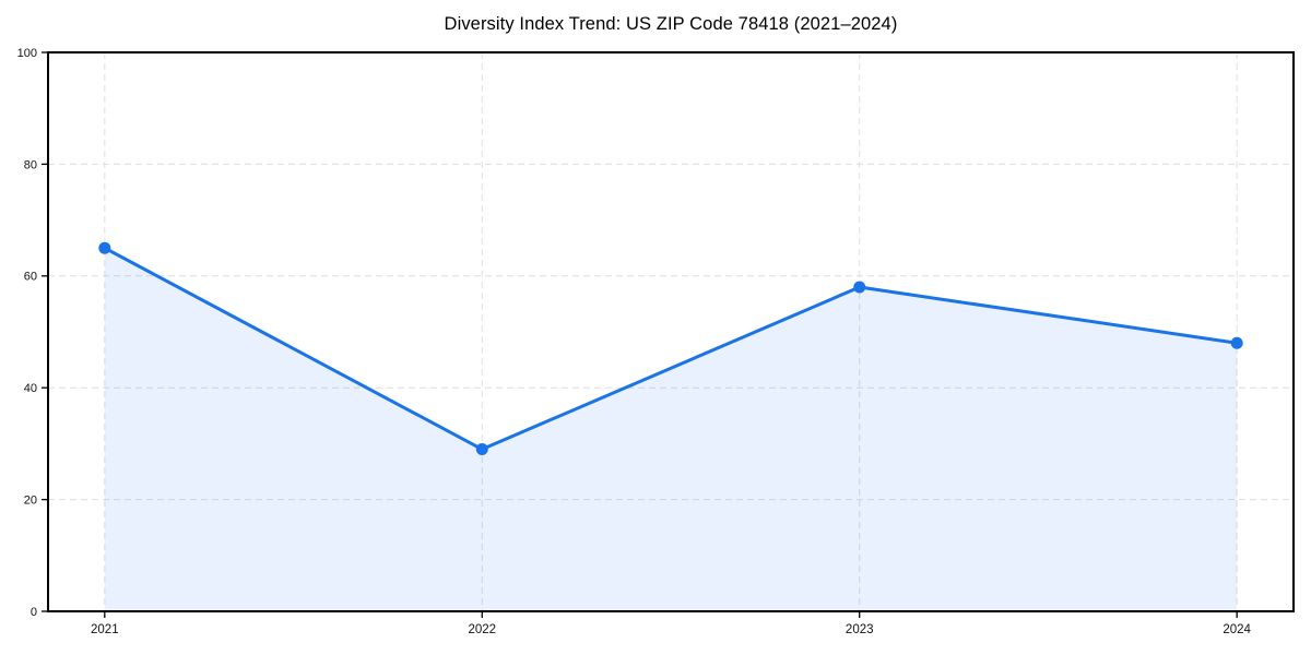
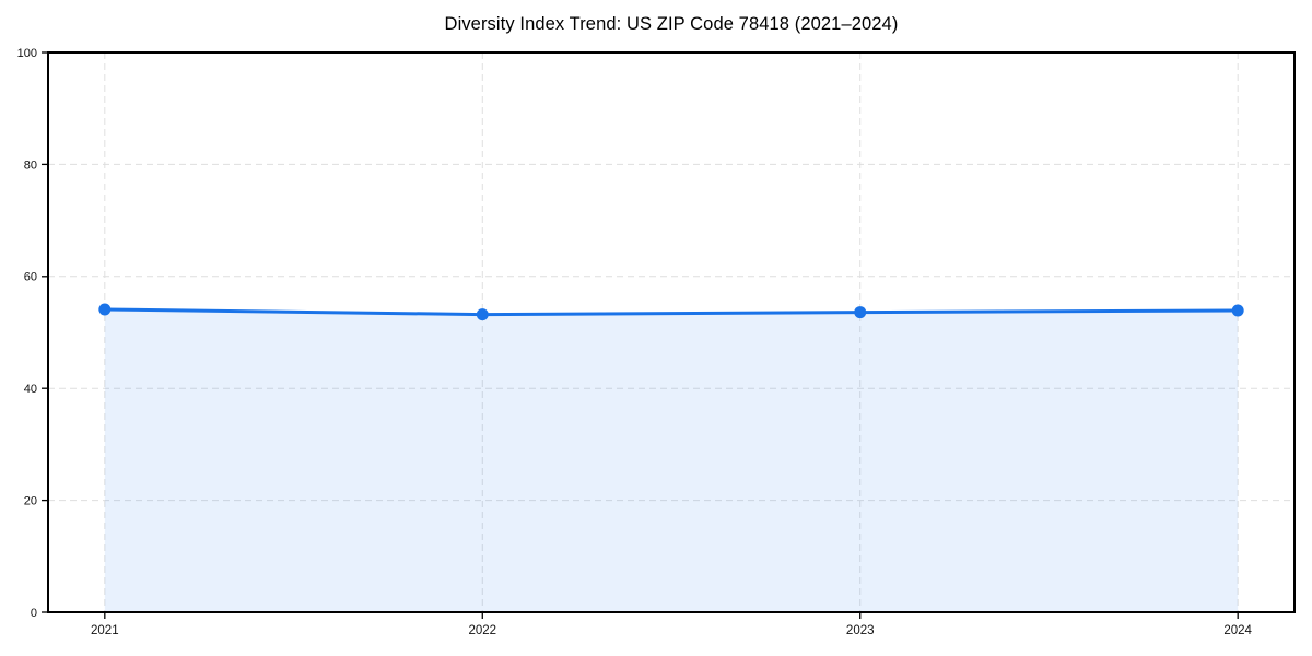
2021: 65 -> 54
2022: 29 -> 53
2023: 58 -> 54
2024: 48 -> 54
